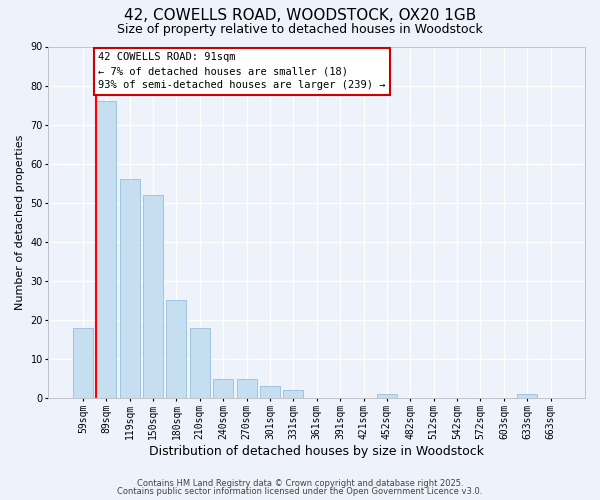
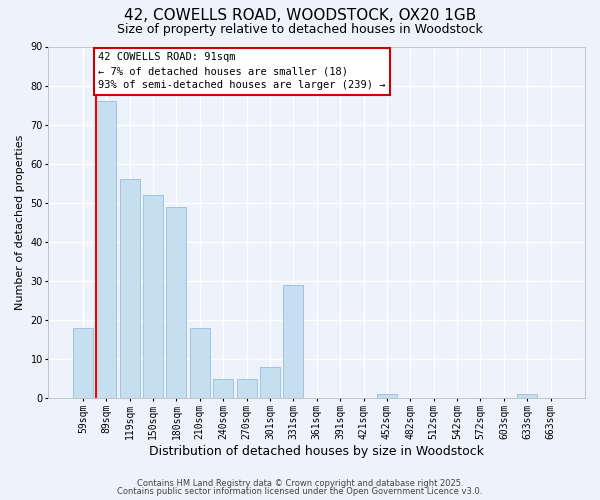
180sqm: 25 -> 49
301sqm: 3 -> 8
331sqm: 2 -> 29
